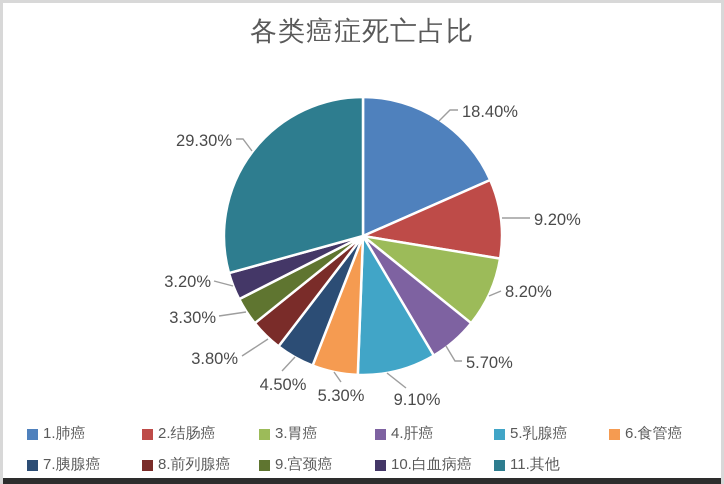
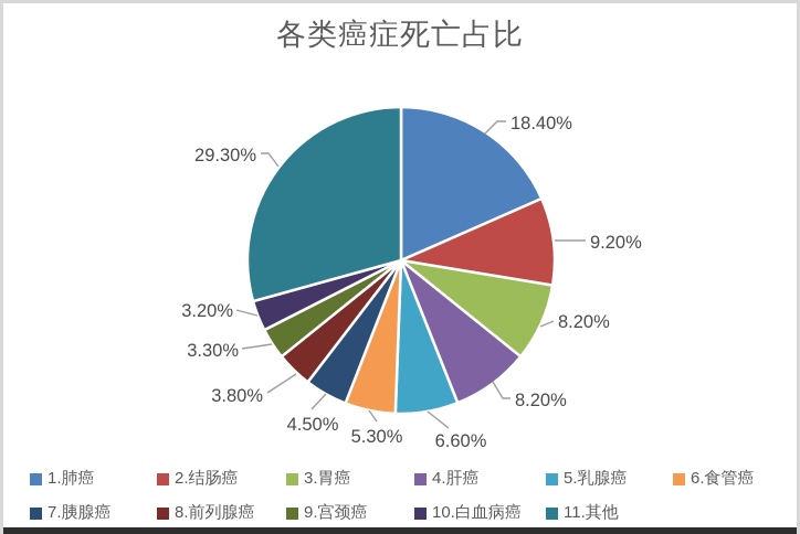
4.肝癌: 5.70% -> 8.20%
5.乳腺癌: 9.10% -> 6.60%
